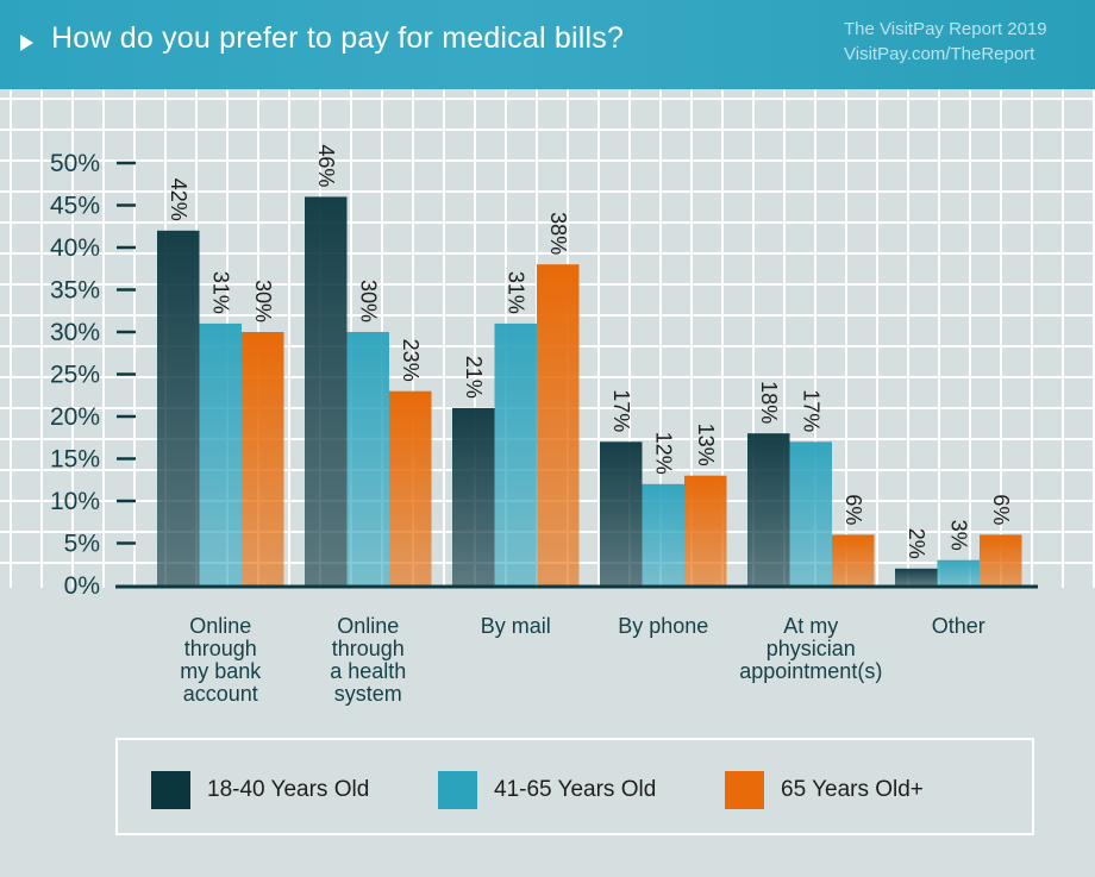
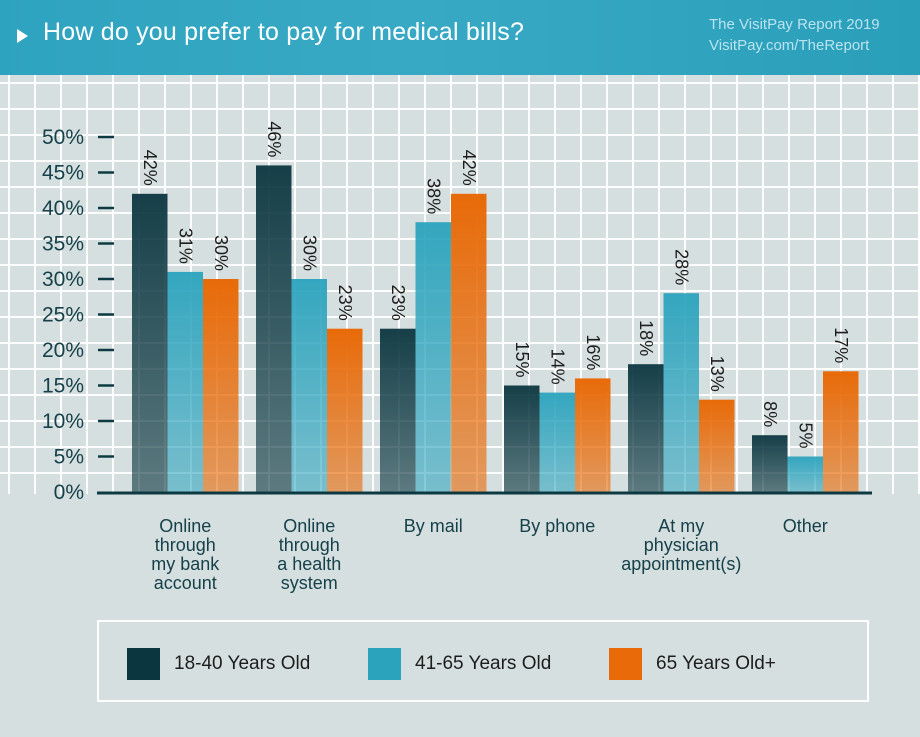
18-40 Years Old/By mail: 21% -> 23%
41-65 Years Old/By mail: 31% -> 38%
65 Years Old+/By mail: 38% -> 42%
18-40 Years Old/By phone: 17% -> 15%
41-65 Years Old/By phone: 12% -> 14%
65 Years Old+/By phone: 13% -> 16%
41-65 Years Old/At my physician appointment(s): 17% -> 28%
65 Years Old+/At my physician appointment(s): 6% -> 13%
18-40 Years Old/Other: 2% -> 8%
41-65 Years Old/Other: 3% -> 5%
65 Years Old+/Other: 6% -> 17%
